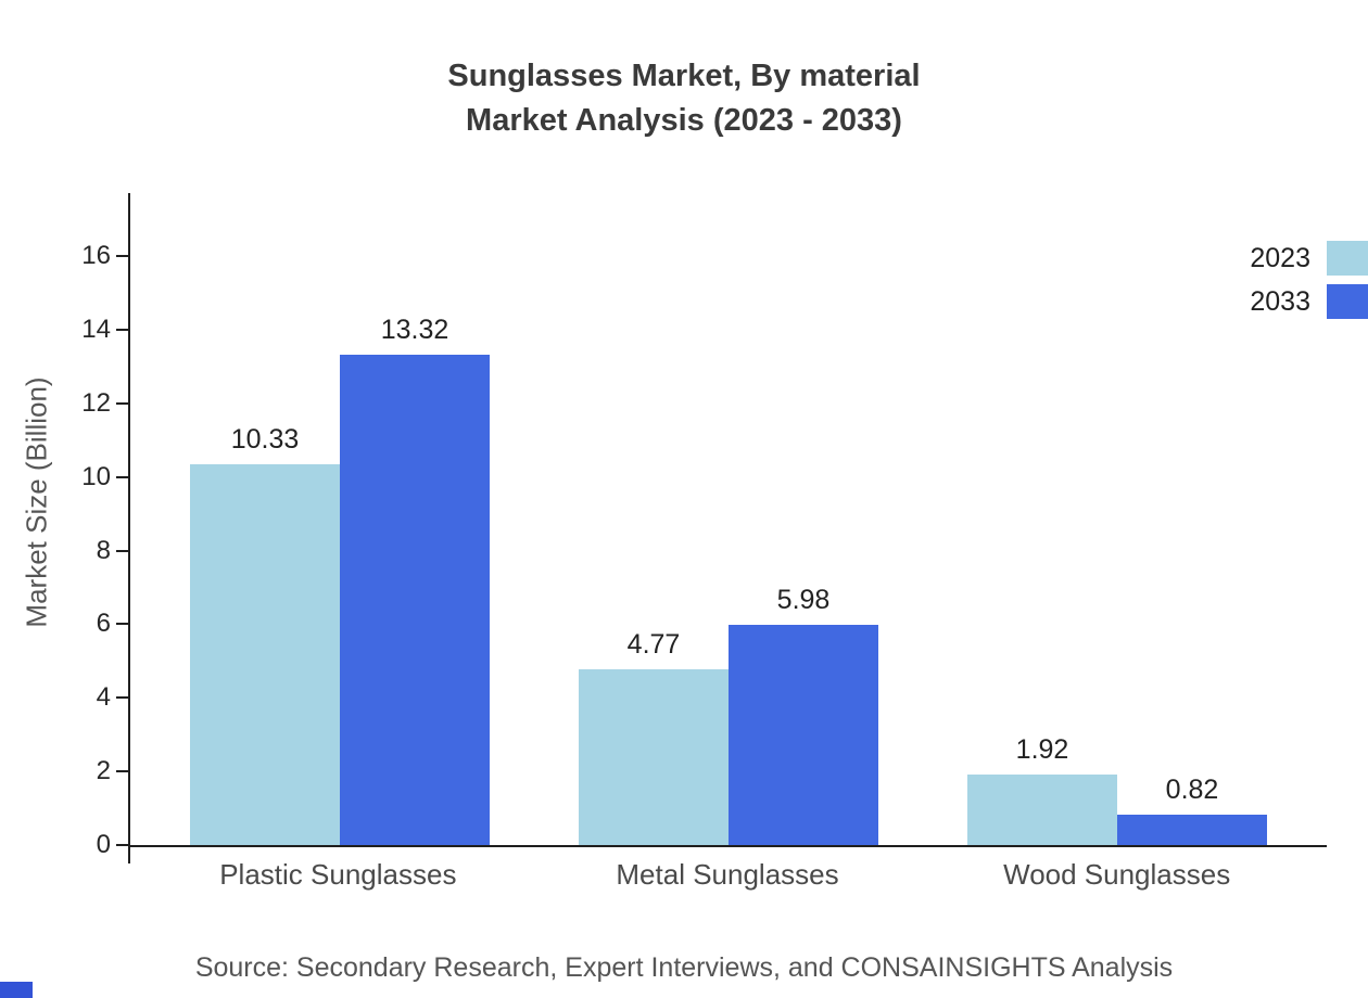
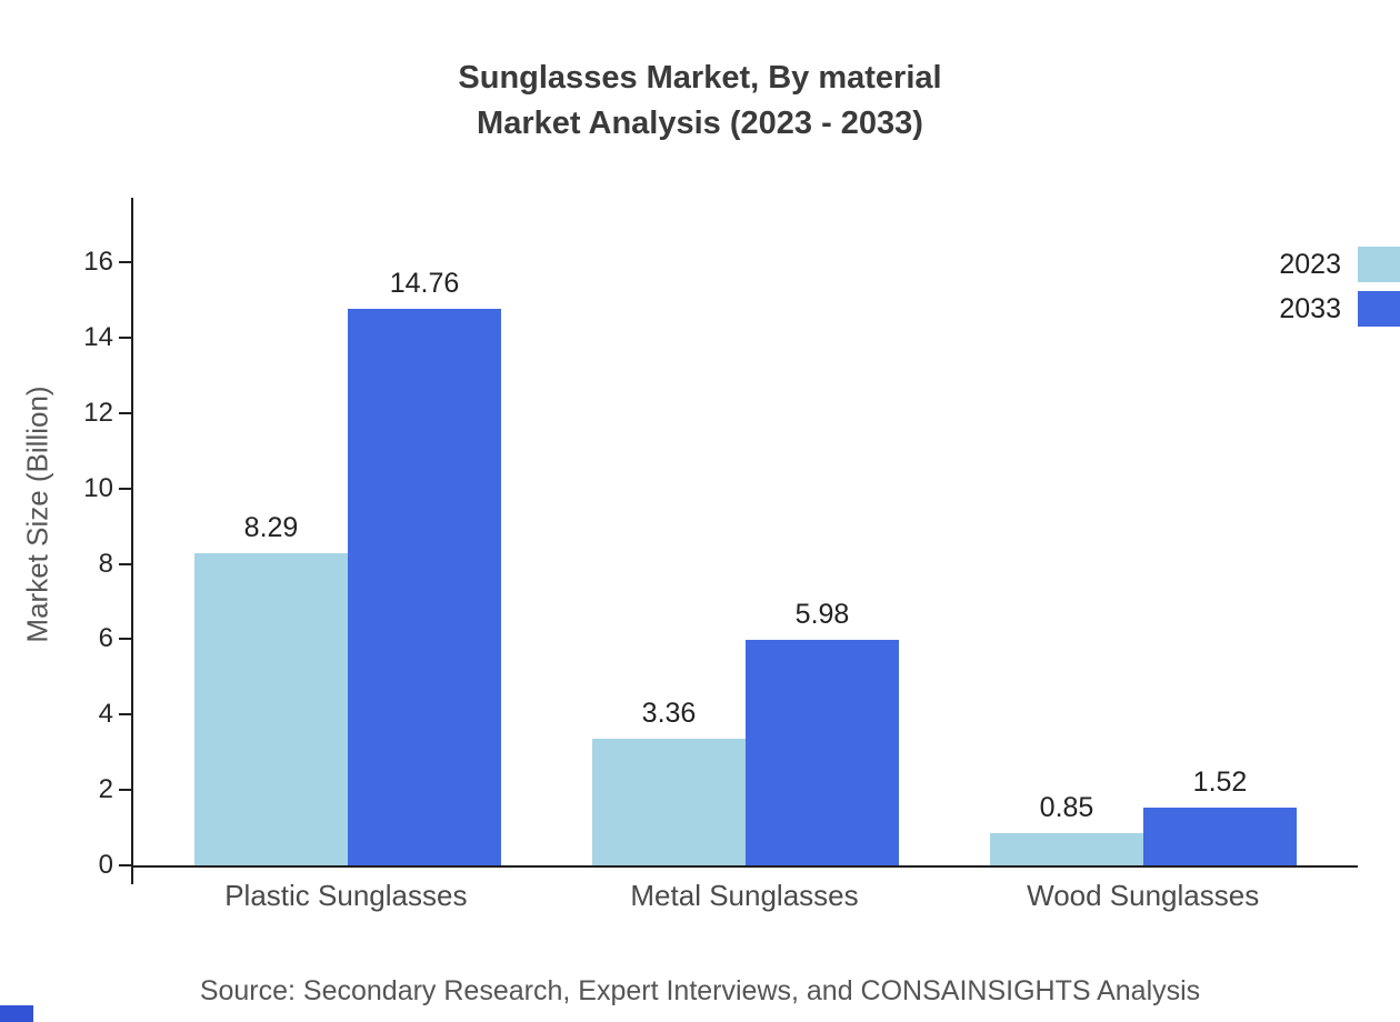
2023/Plastic Sunglasses: 10.33 -> 8.29
2033/Plastic Sunglasses: 13.32 -> 14.76
2023/Metal Sunglasses: 4.77 -> 3.36
2023/Wood Sunglasses: 1.92 -> 0.85
2033/Wood Sunglasses: 0.82 -> 1.52
